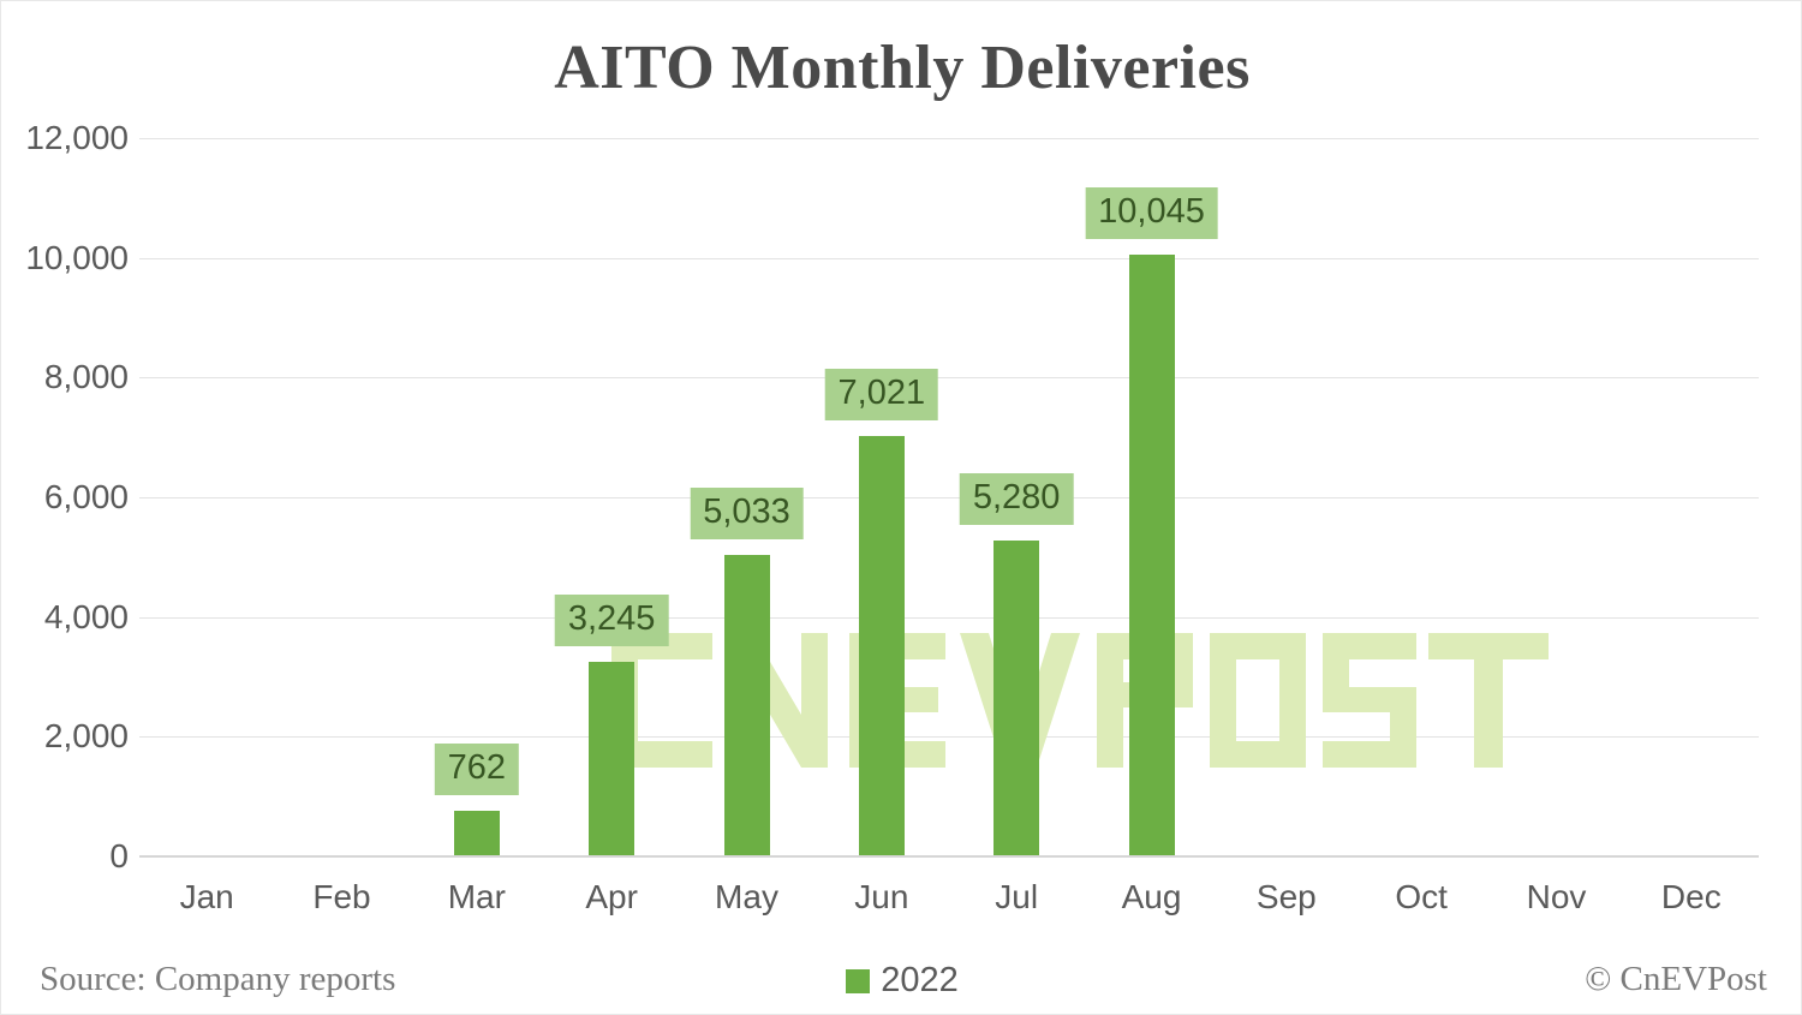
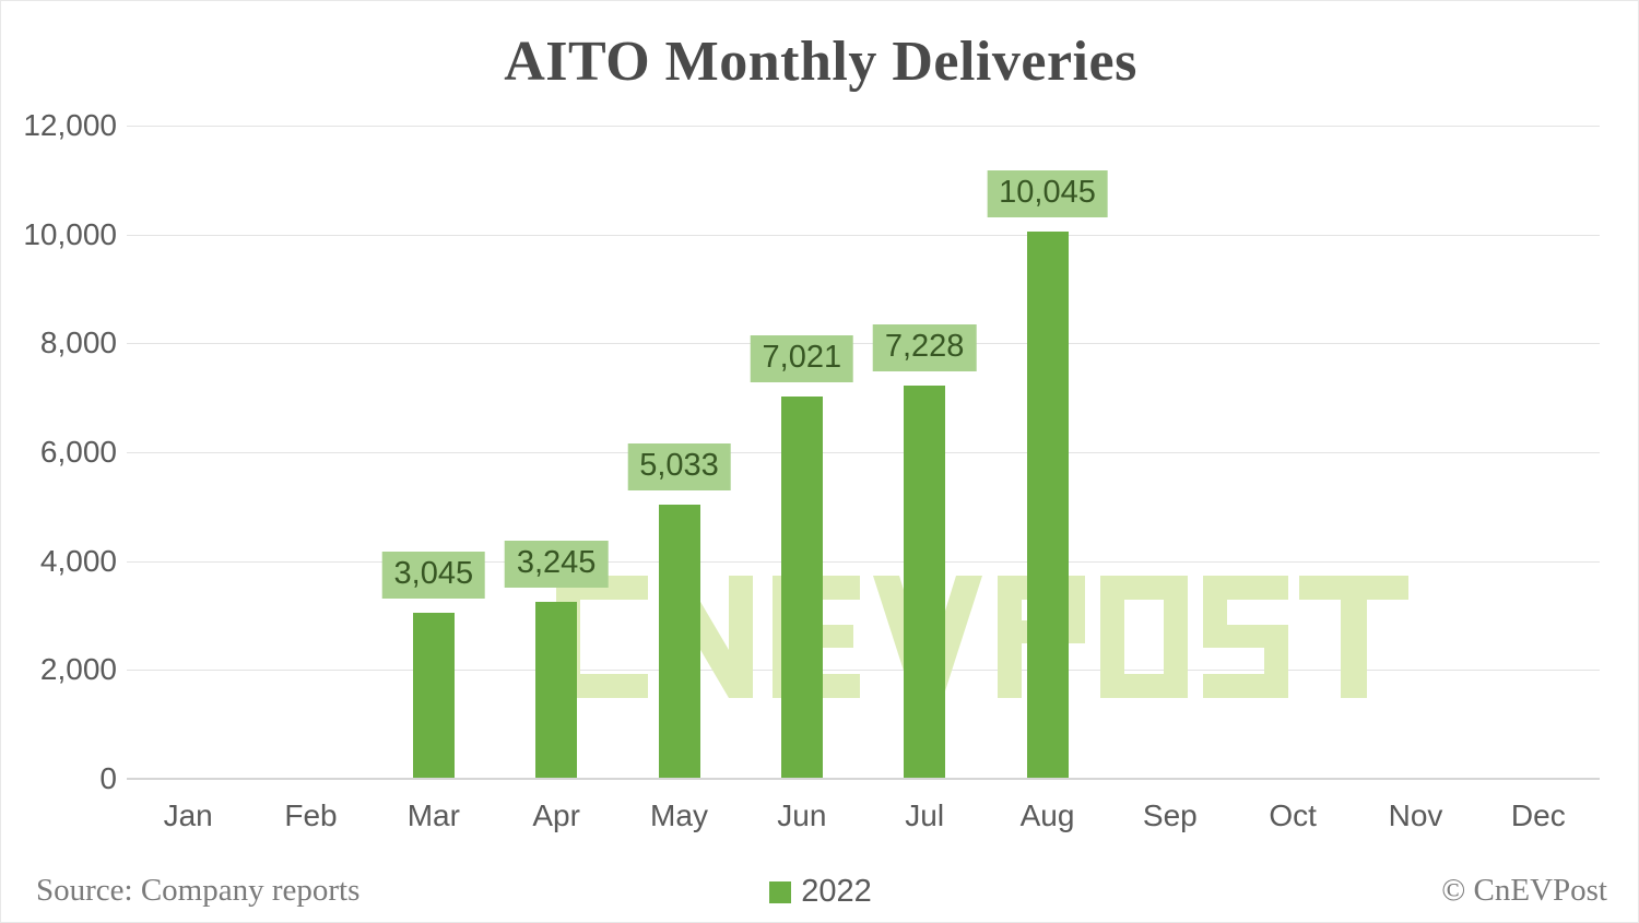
Mar: 762 -> 3,045
Jul: 5,280 -> 7,228
